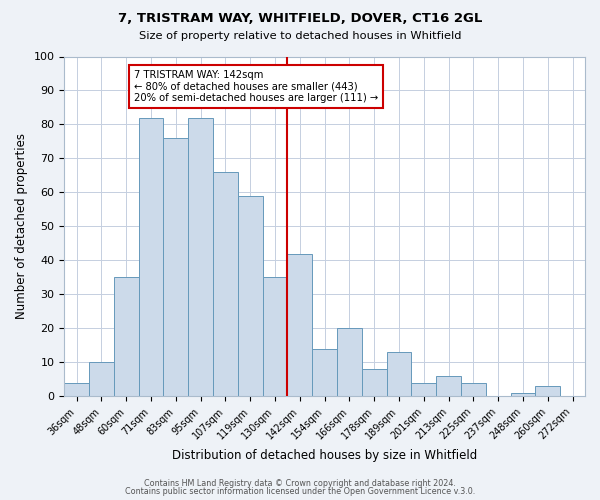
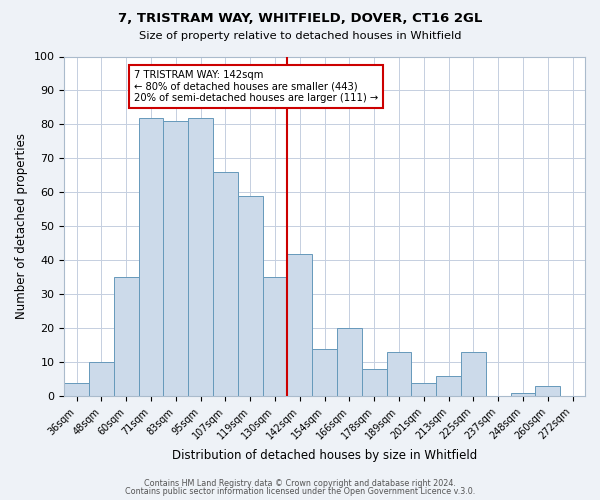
83sqm: 76 -> 81
225sqm: 4 -> 13
